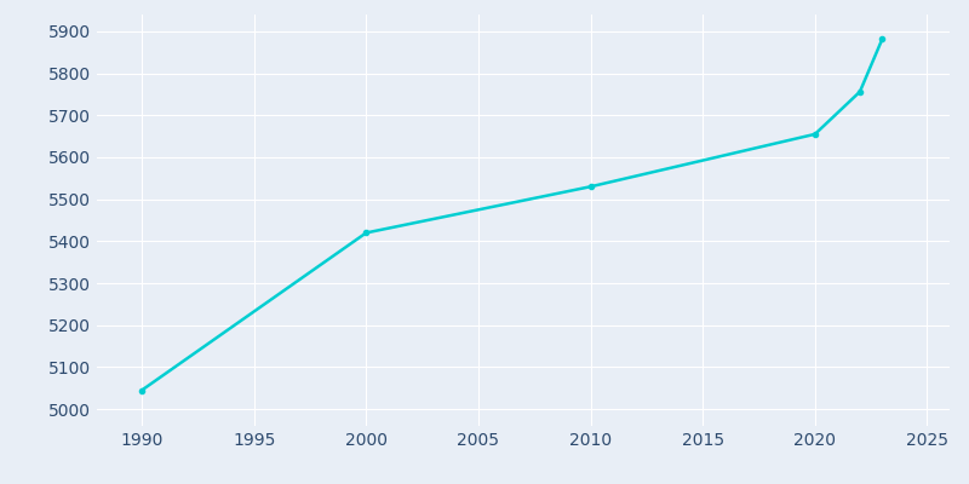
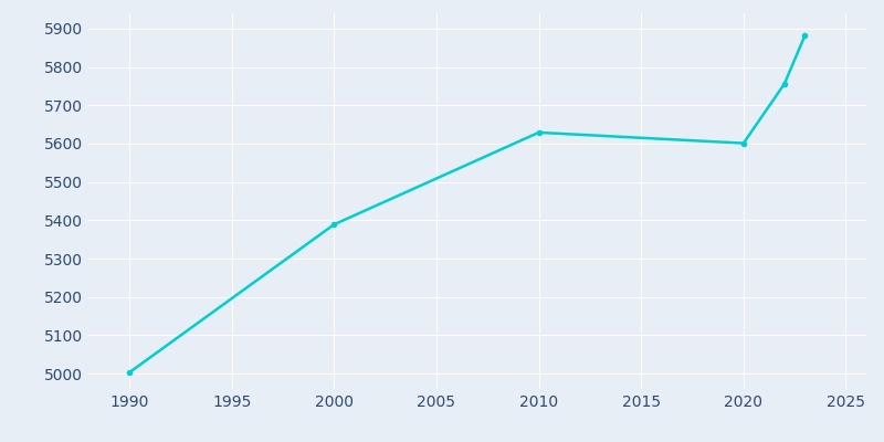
1990: 5045 -> 5003
2000: 5420 -> 5389
2010: 5530 -> 5629
2020: 5655 -> 5601
